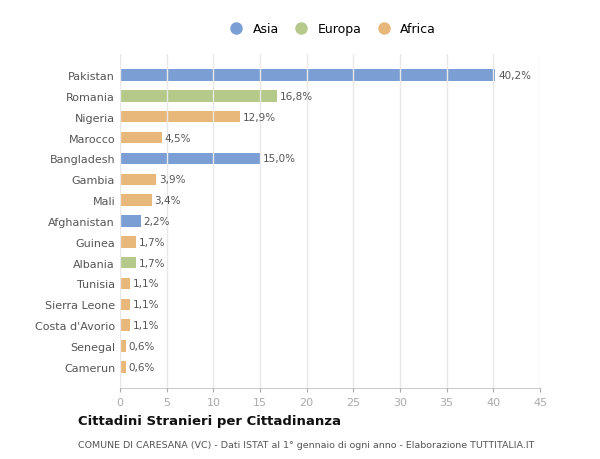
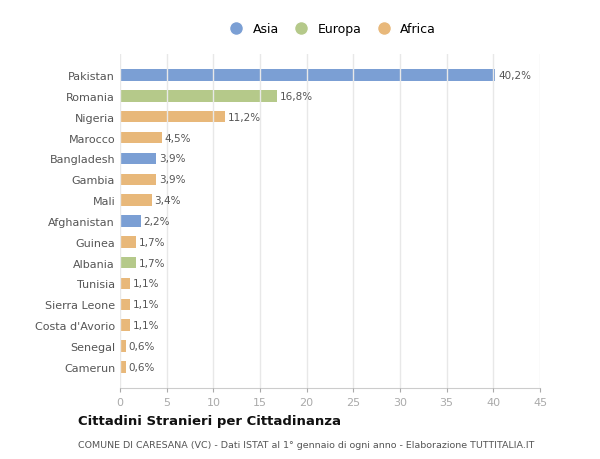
Nigeria: 12,9% -> 11,2%
Bangladesh: 15,0% -> 3,9%
